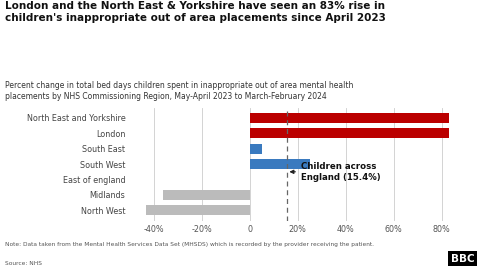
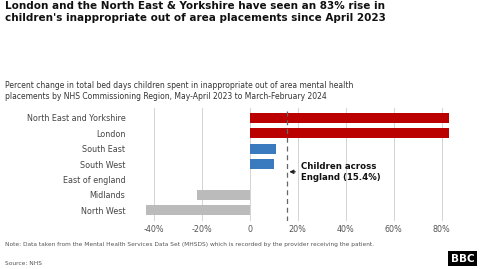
South East: 5% -> 11%
South West: 25% -> 10%
Midlands: -36% -> -22%
